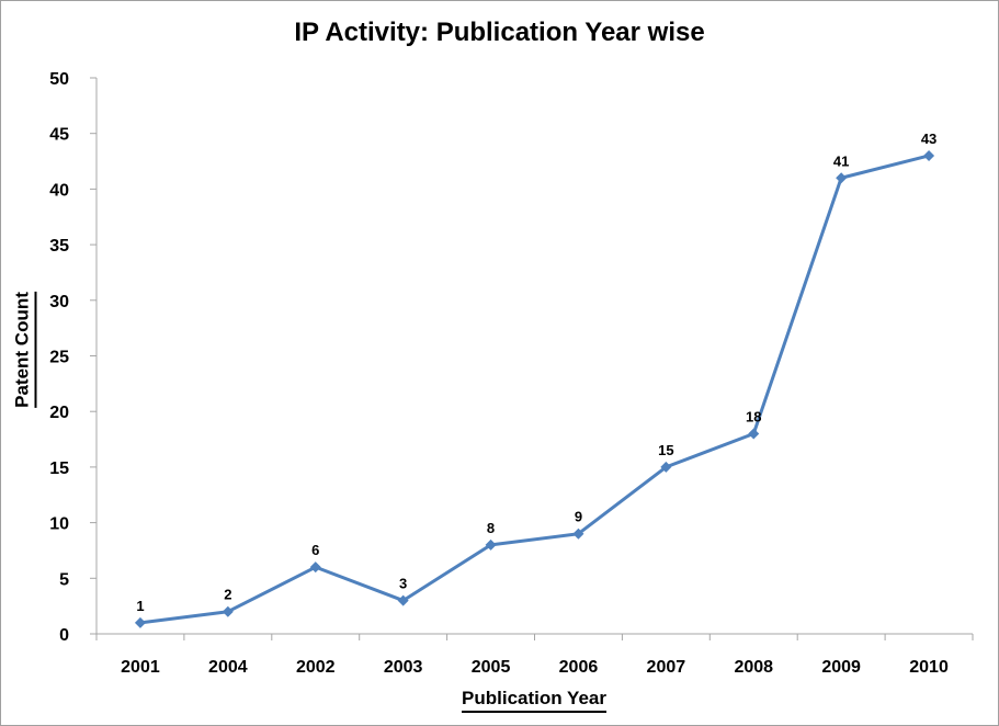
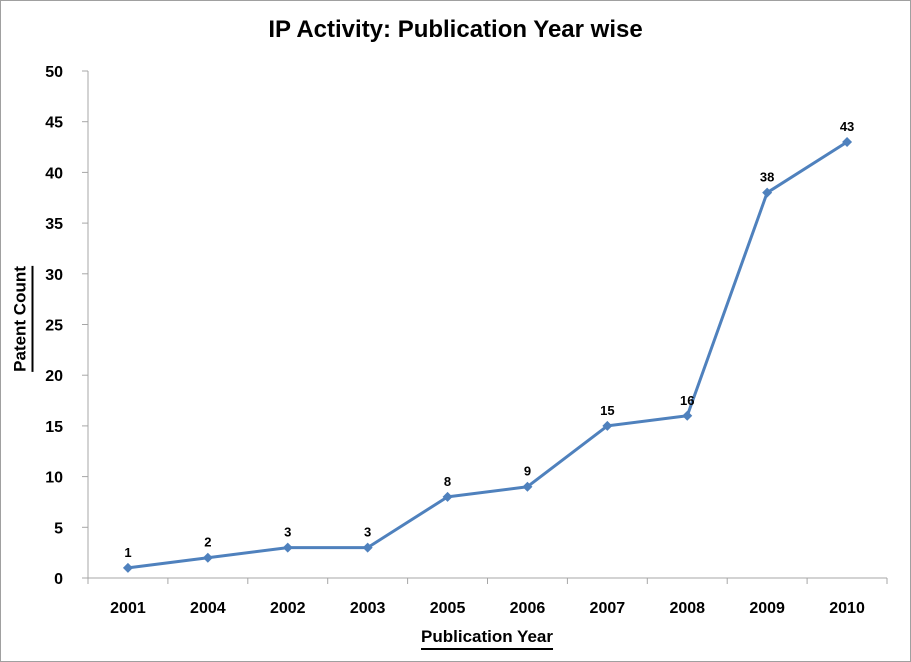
2002: 6 -> 3
2008: 18 -> 16
2009: 41 -> 38
